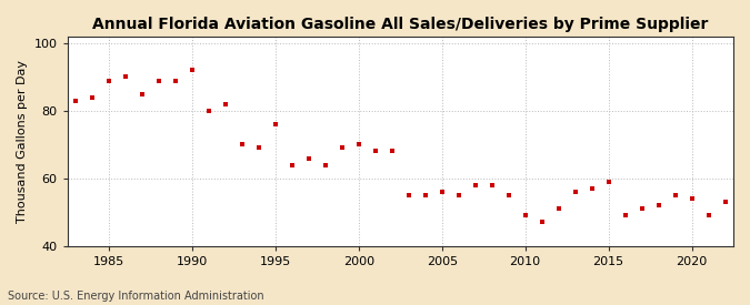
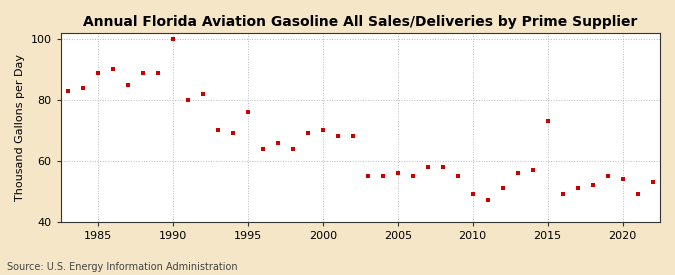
1990: 92 -> 100
2015: 59 -> 73
